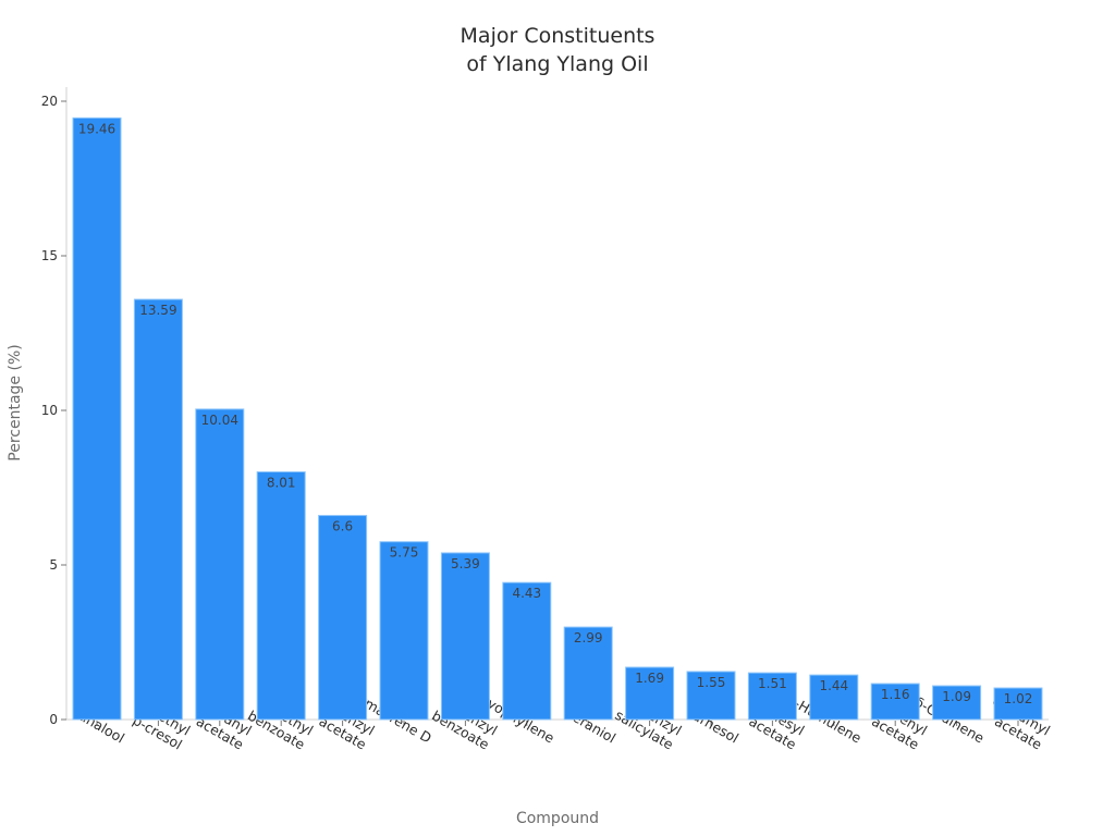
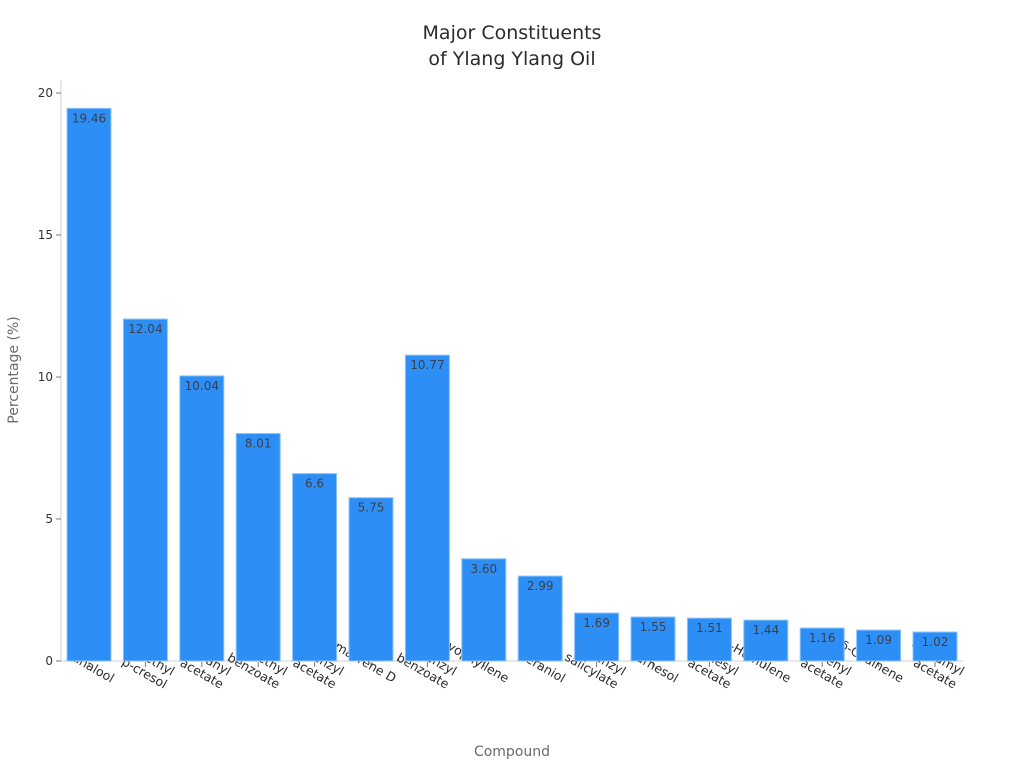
Methyl p-cresol: 13.59 -> 12.04
Benzyl benzoate: 5.39 -> 10.77
β-Caryophyllene: 4.43 -> 3.60
